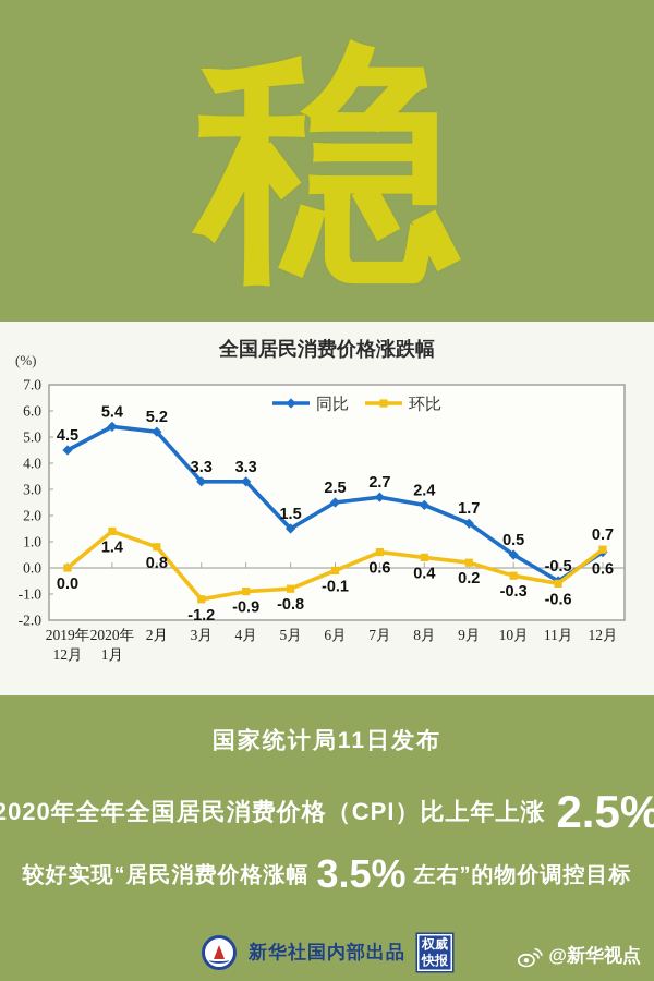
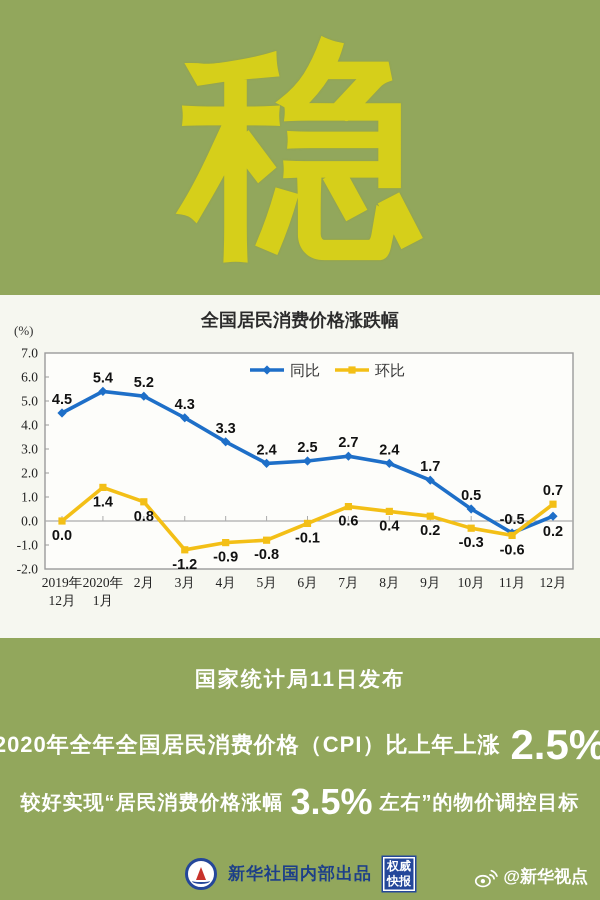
同比/3月: 3.3 -> 4.3
同比/5月: 1.5 -> 2.4
同比/12月: 0.6 -> 0.2
